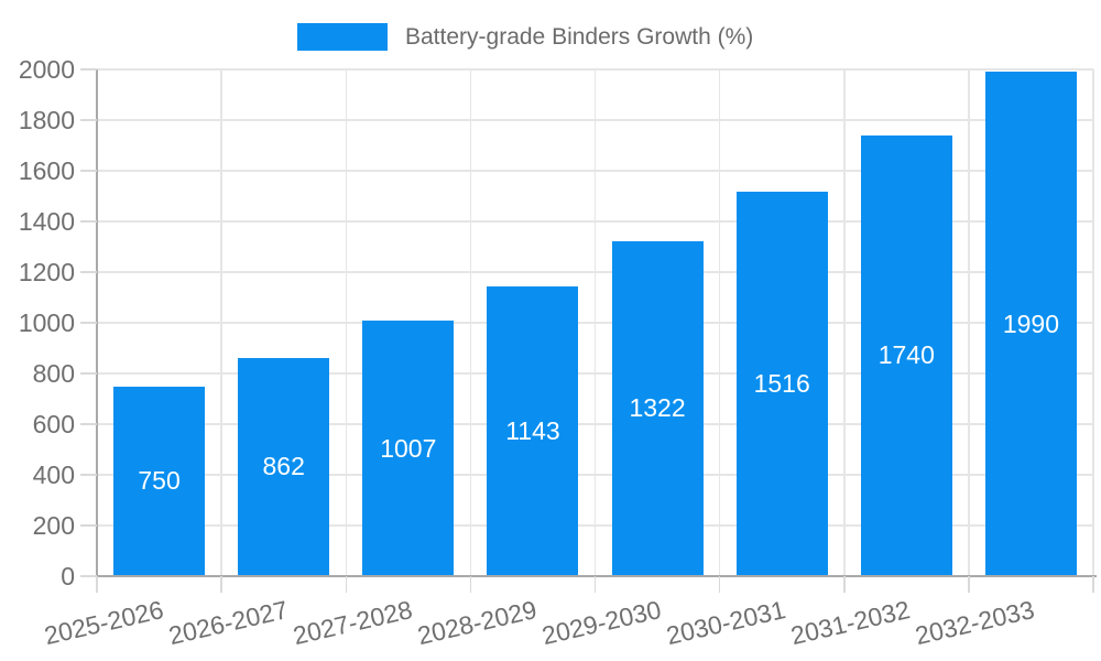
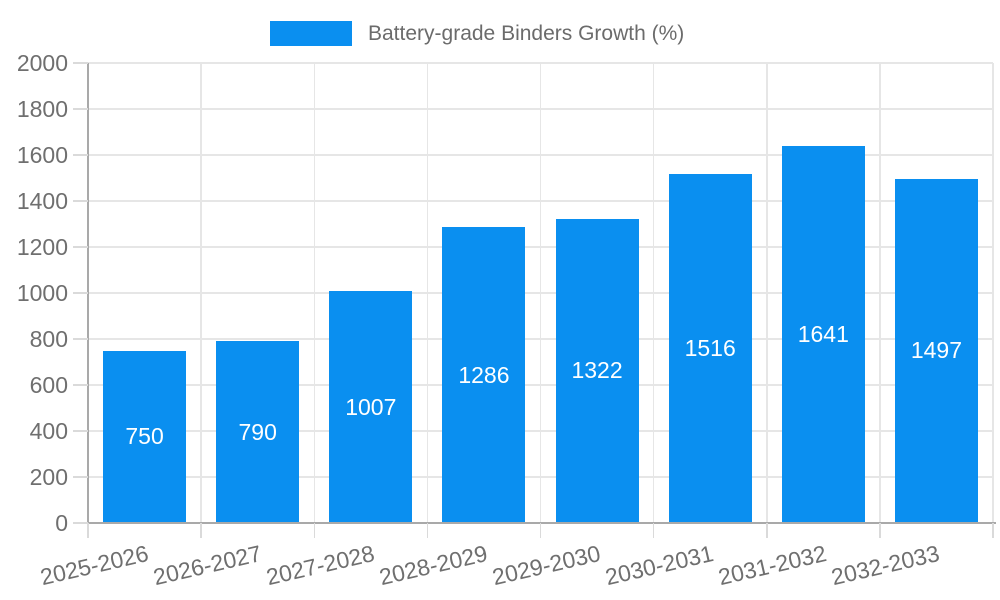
2026-2027: 862 -> 790
2028-2029: 1143 -> 1286
2031-2032: 1740 -> 1641
2032-2033: 1990 -> 1497
